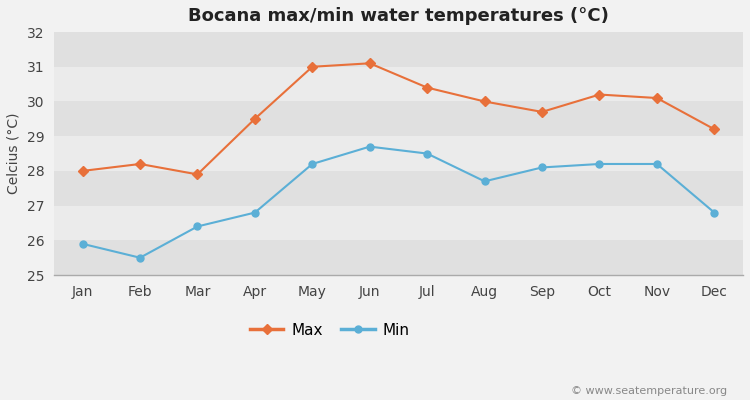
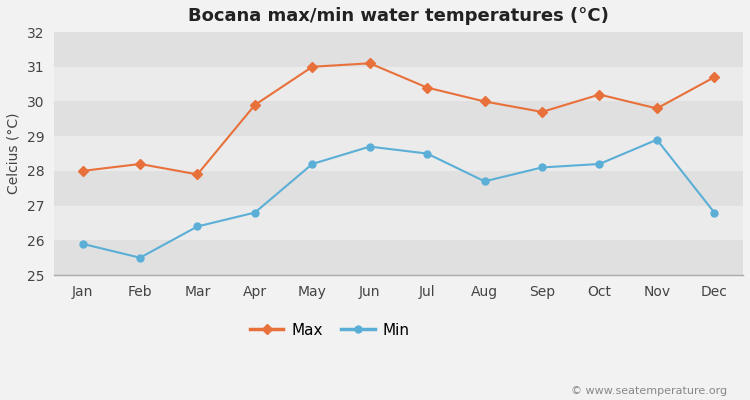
Max/Apr: 29.5 -> 29.9
Max/Nov: 30.1 -> 29.8
Min/Nov: 28.2 -> 28.9
Max/Dec: 29.2 -> 30.7
